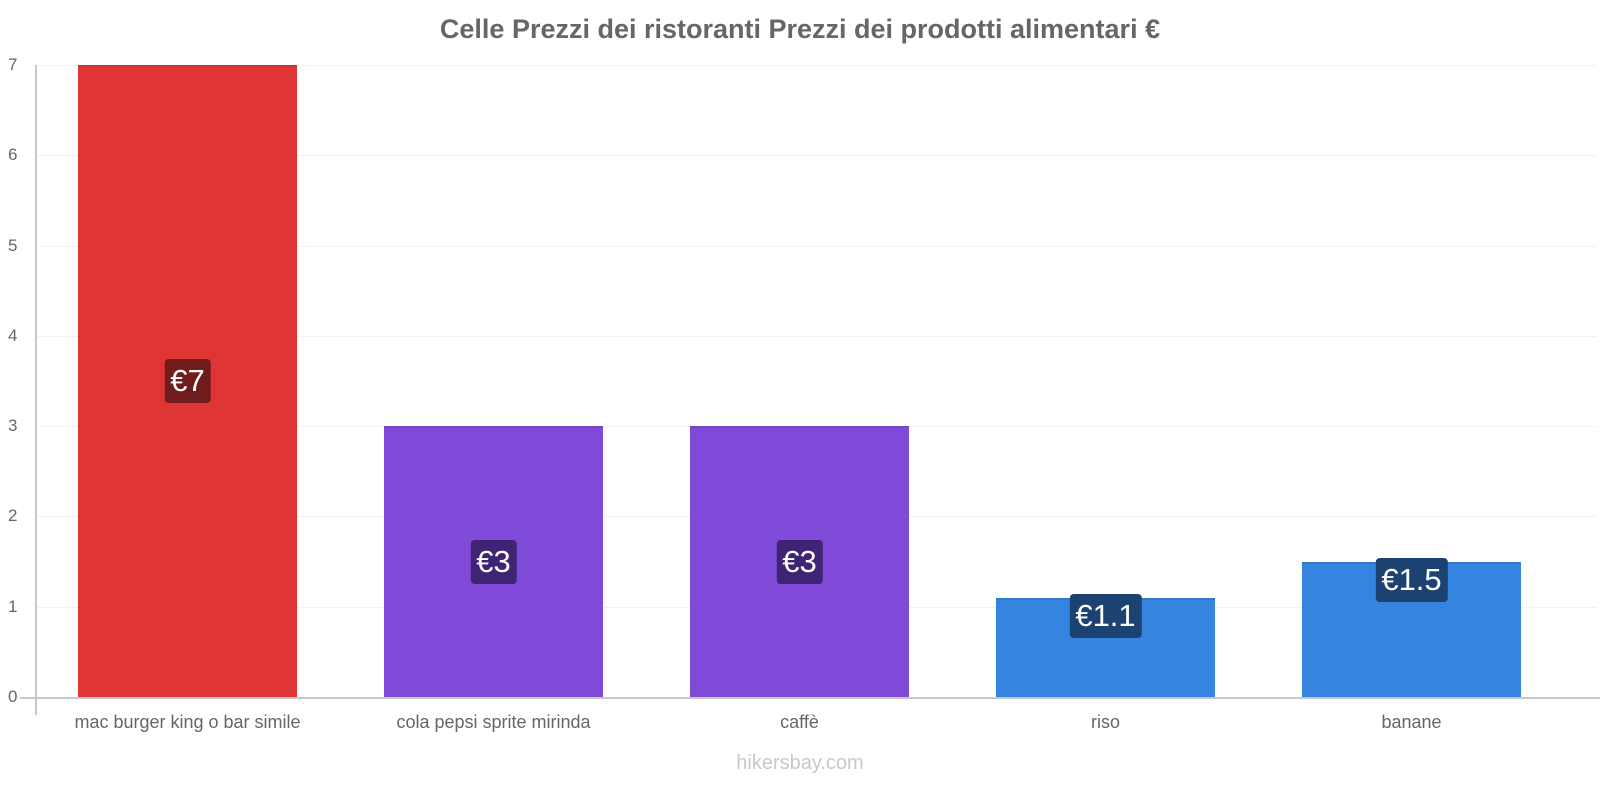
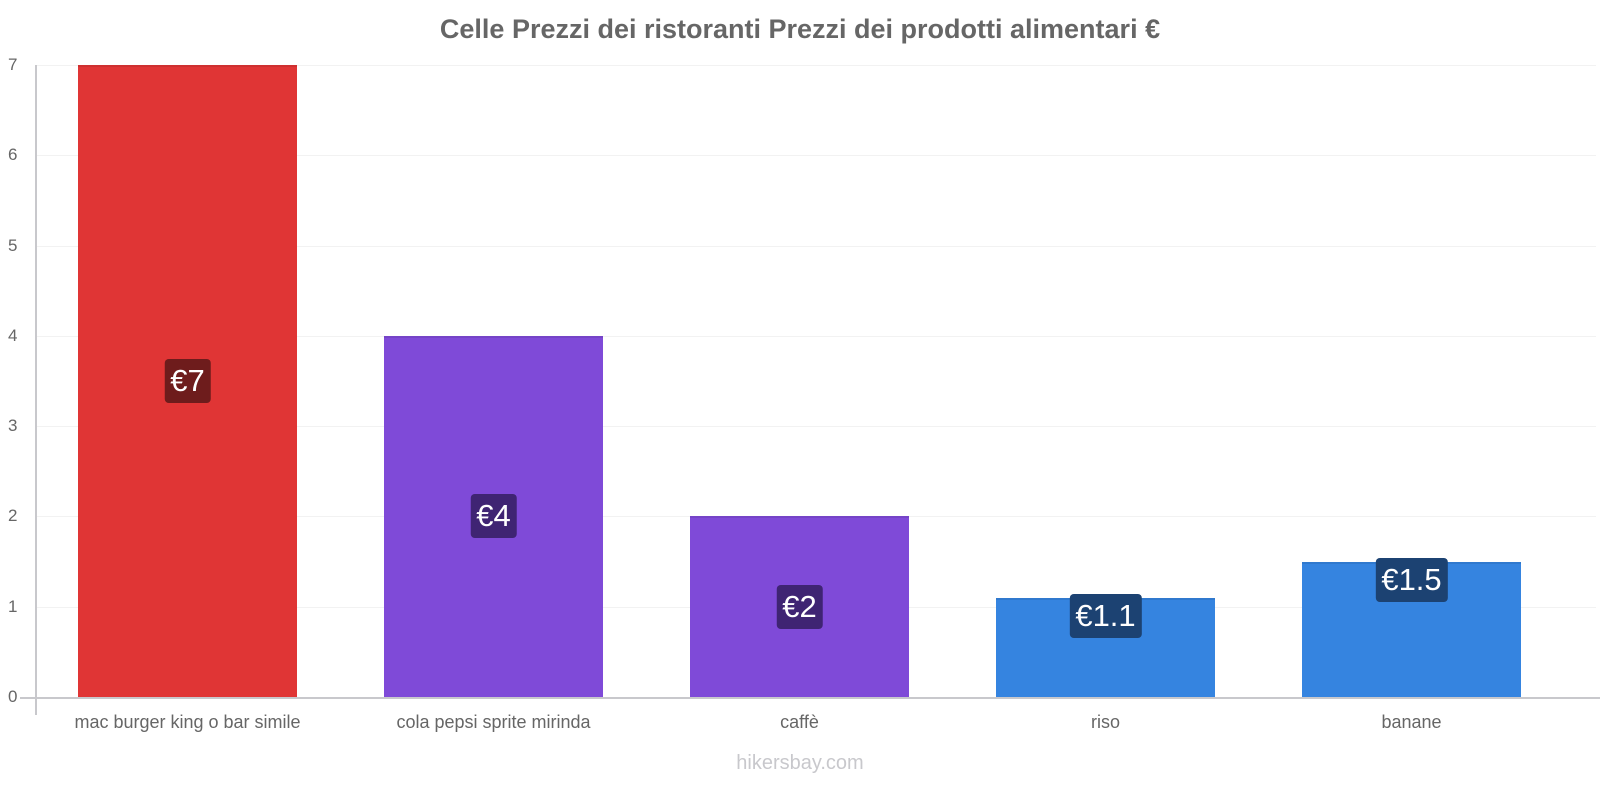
cola pepsi sprite mirinda: €3 -> €4
caffè: €3 -> €2
